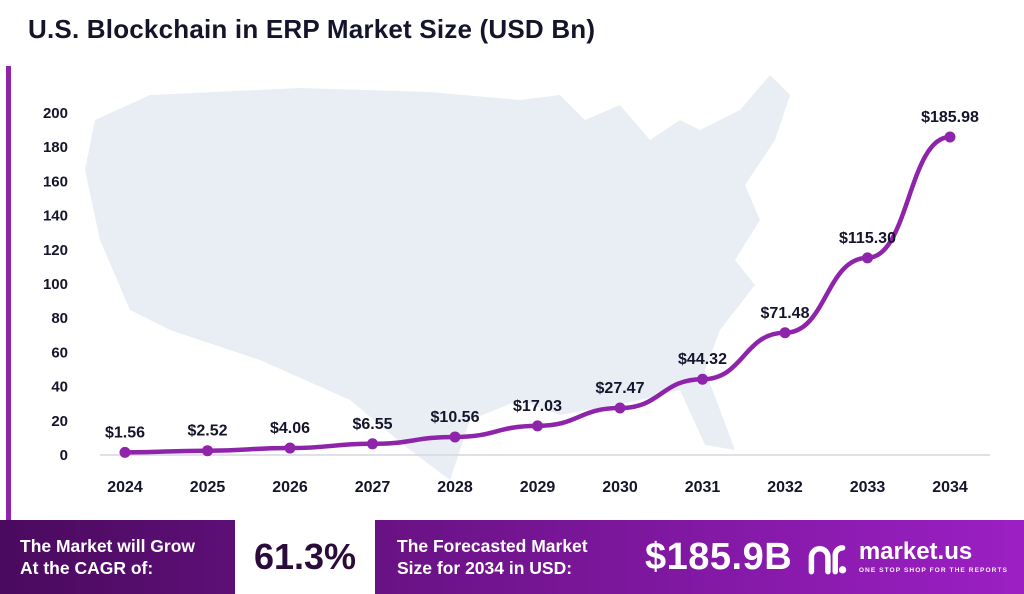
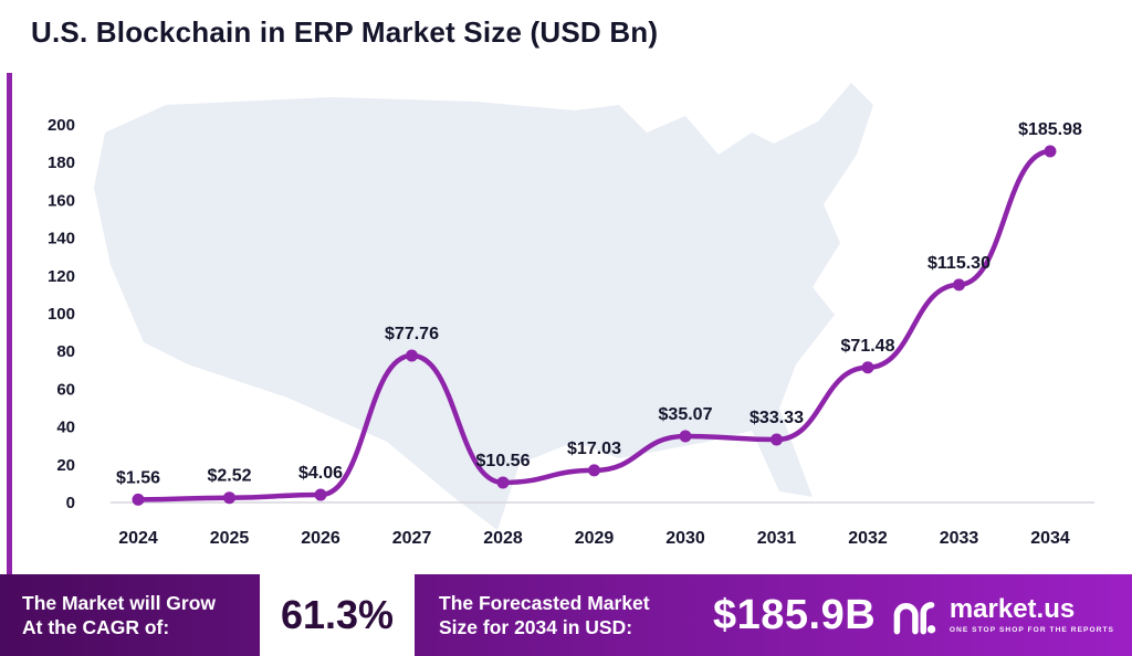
2027: $6.55 -> $77.76
2030: $27.47 -> $35.07
2031: $44.32 -> $33.33
